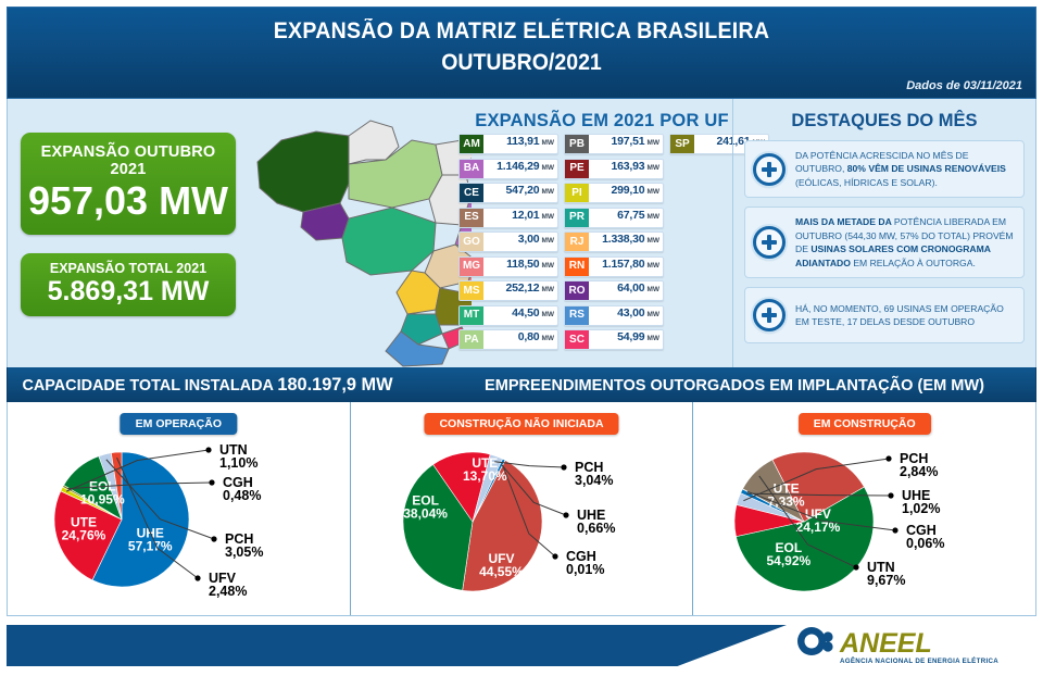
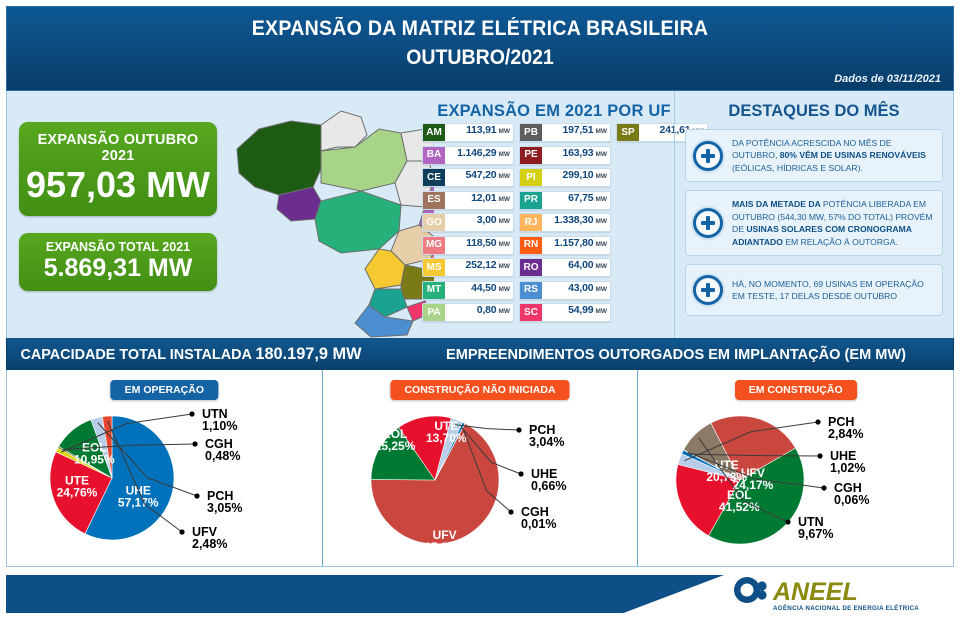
CONSTRUÇÃO NÃO INICIADA/UFV: 44,55% -> 67,34%
CONSTRUÇÃO NÃO INICIADA/EOL: 38,04% -> 15,25%
EM CONSTRUÇÃO/EOL: 54,92% -> 41,52%
EM CONSTRUÇÃO/UTE: 7,33% -> 20,73%
